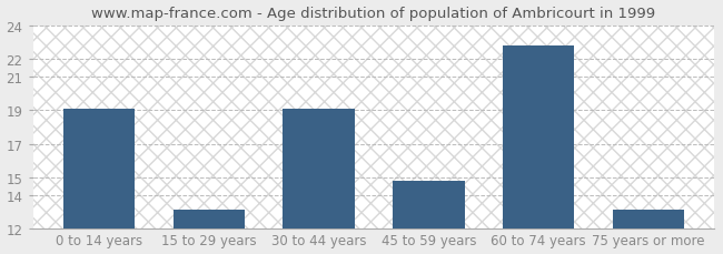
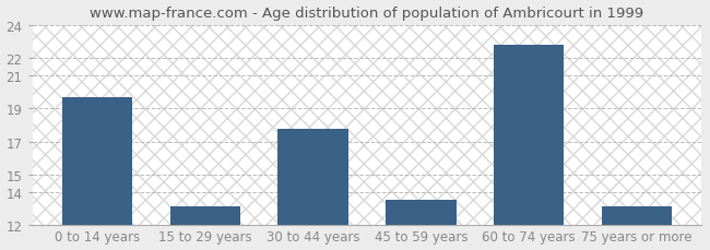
0 to 14 years: 19.1 -> 19.7
30 to 44 years: 19.1 -> 17.8
45 to 59 years: 14.8 -> 13.5
